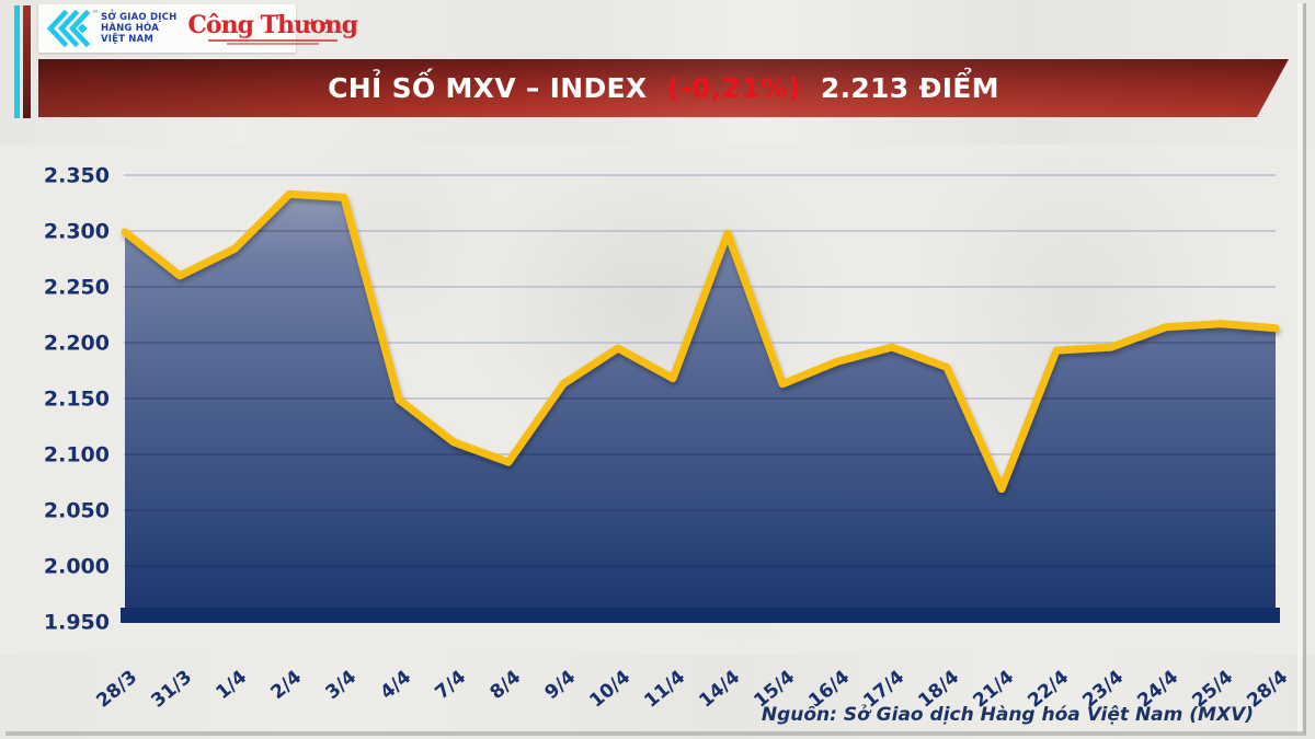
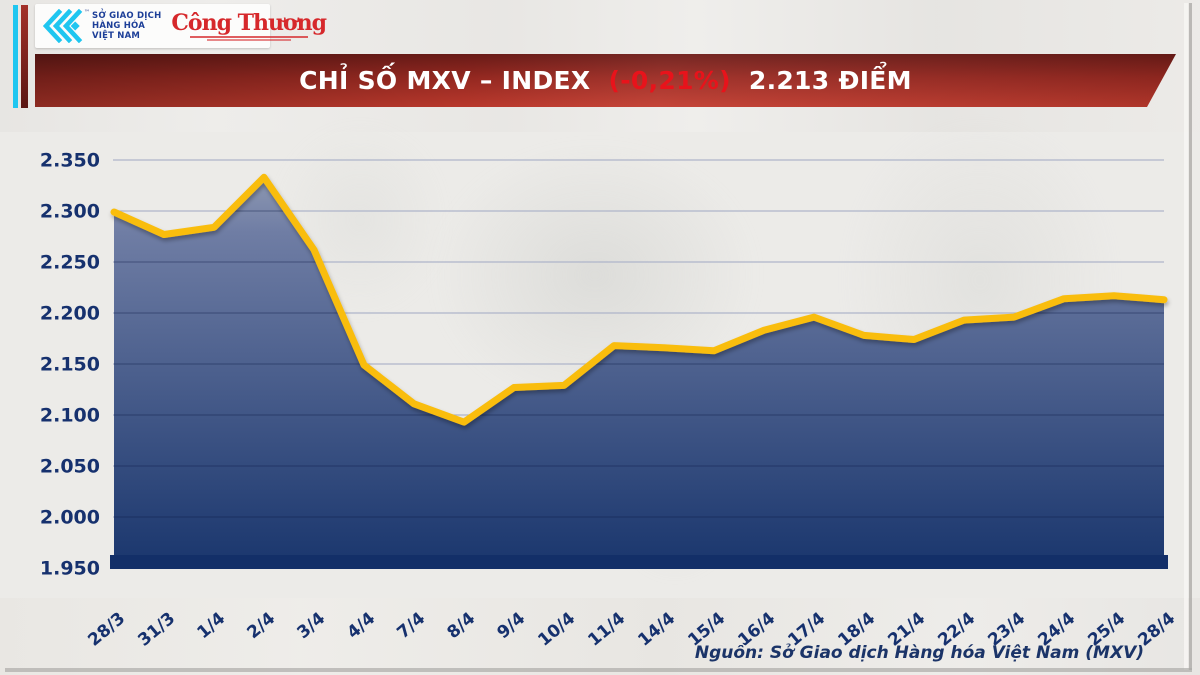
31/3: 2.260 -> 2.277
3/4: 2.330 -> 2.262
9/4: 2.163 -> 2.127
10/4: 2.195 -> 2.129
14/4: 2.298 -> 2.166
21/4: 2.069 -> 2.174
